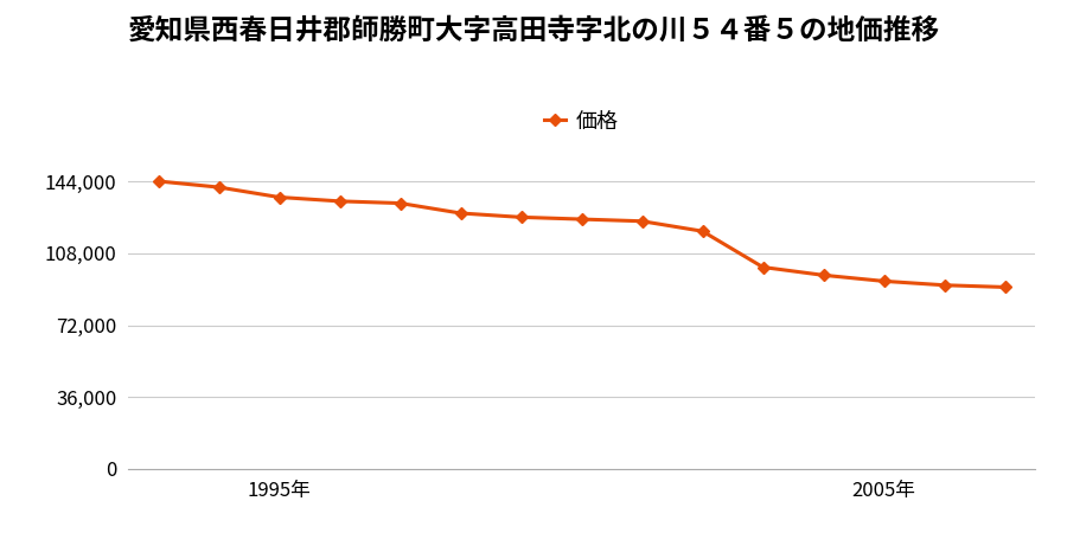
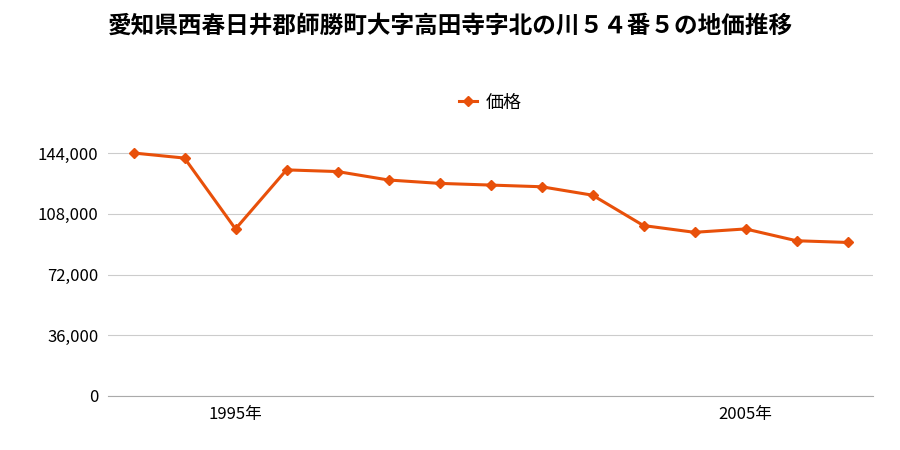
1995年: 136,000 -> 99,000
2005年: 94,000 -> 99,000
